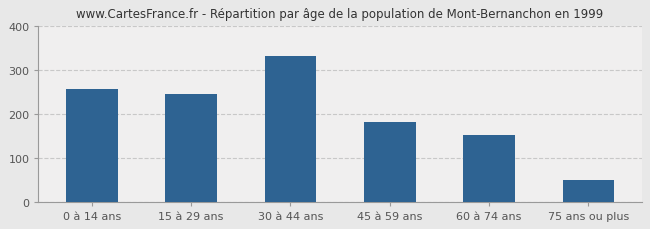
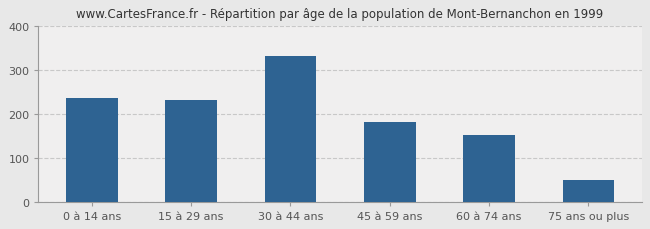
0 à 14 ans: 255 -> 236
15 à 29 ans: 245 -> 231
